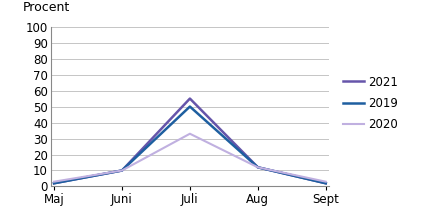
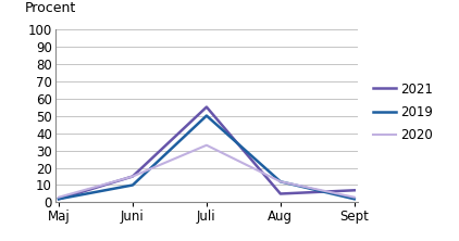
2021/Juni: 10 -> 15
2020/Juni: 10 -> 15
2021/Aug: 12 -> 5
2021/Sept: 2 -> 7
